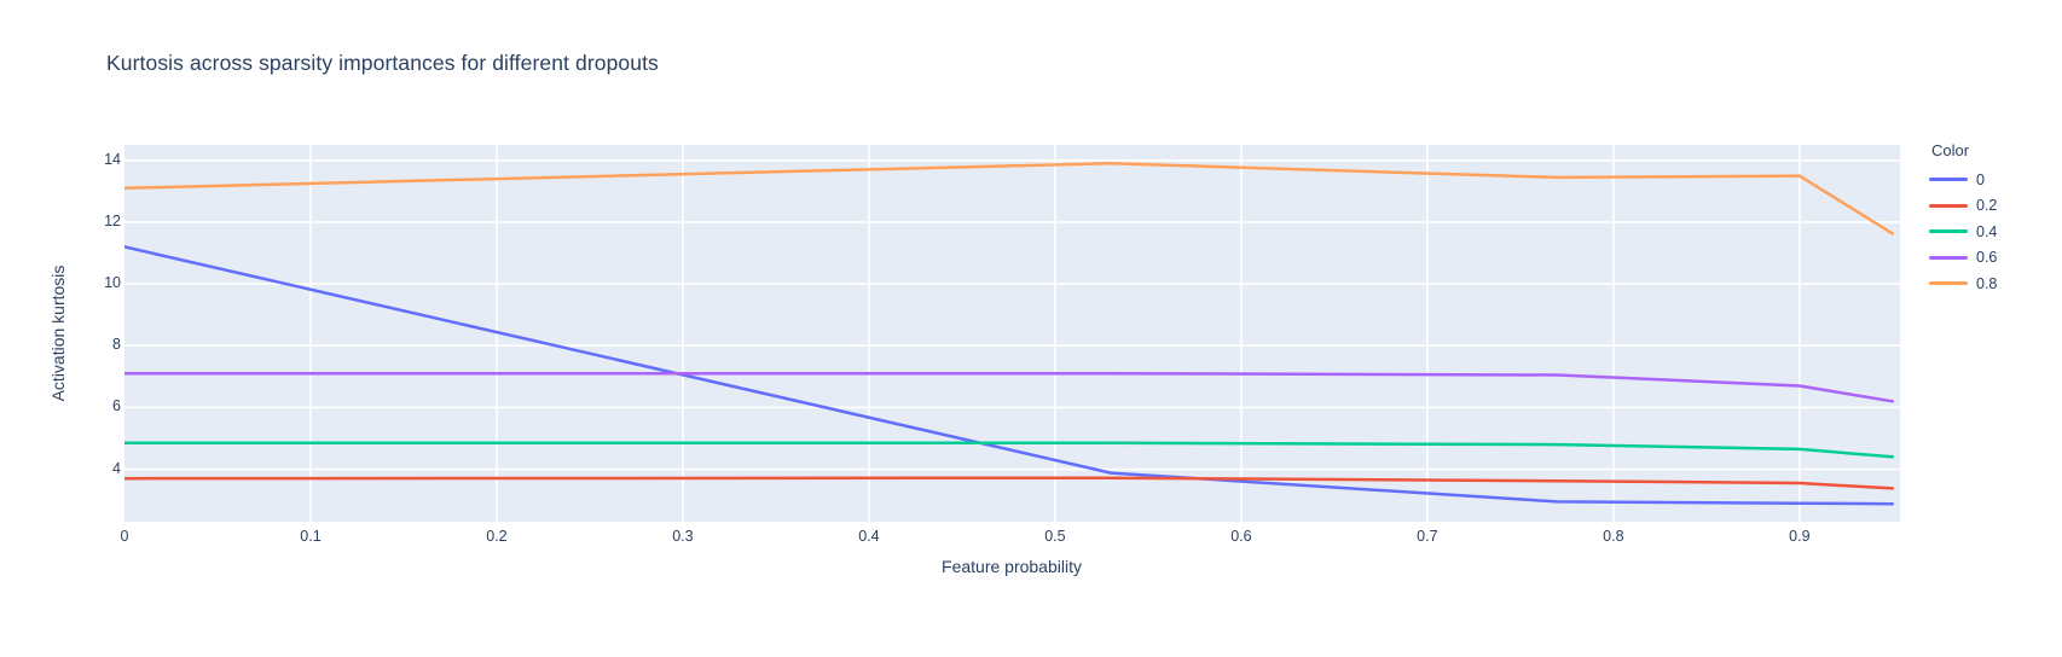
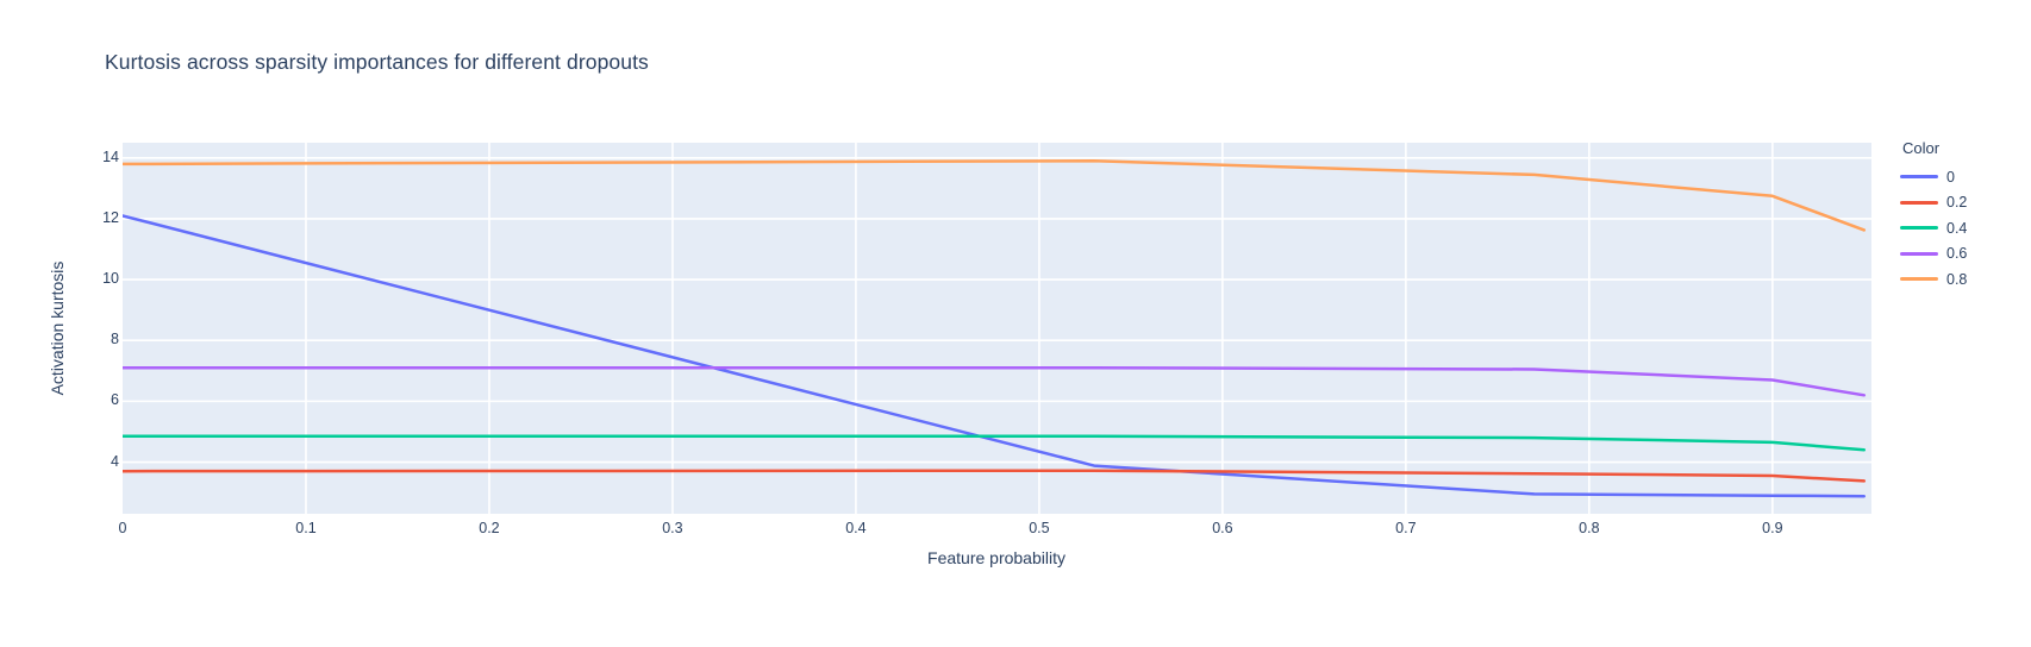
0/0: 11,2 -> 12,1
0.8/0: 13,1 -> 13,8
0.8/0.9: 13,5 -> 12,8
